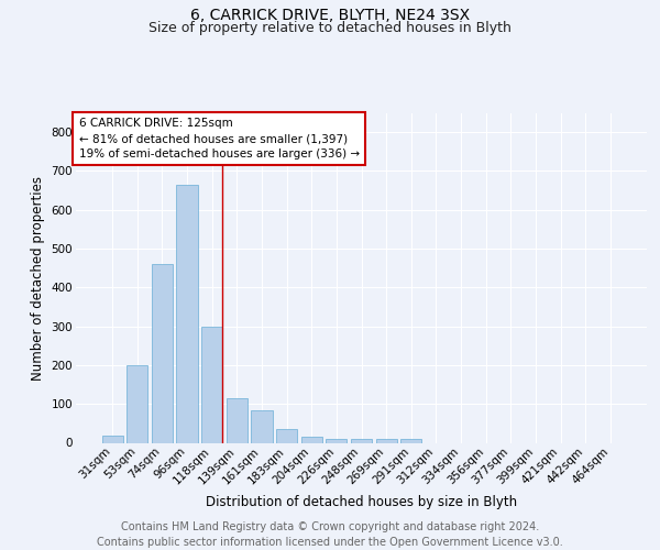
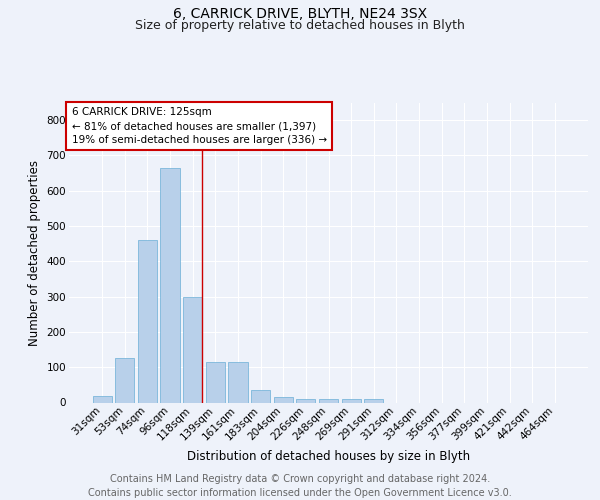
53sqm: 200 -> 125
161sqm: 85 -> 115
